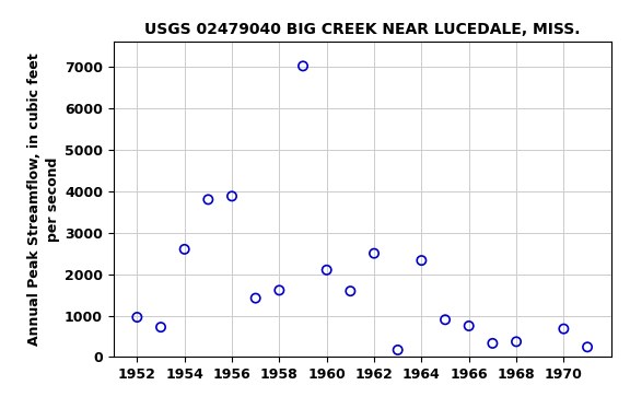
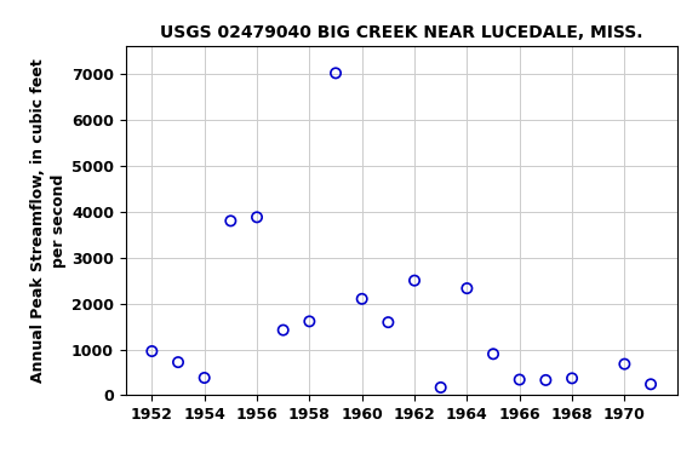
1954: 2600 -> 380
1966: 750 -> 340
